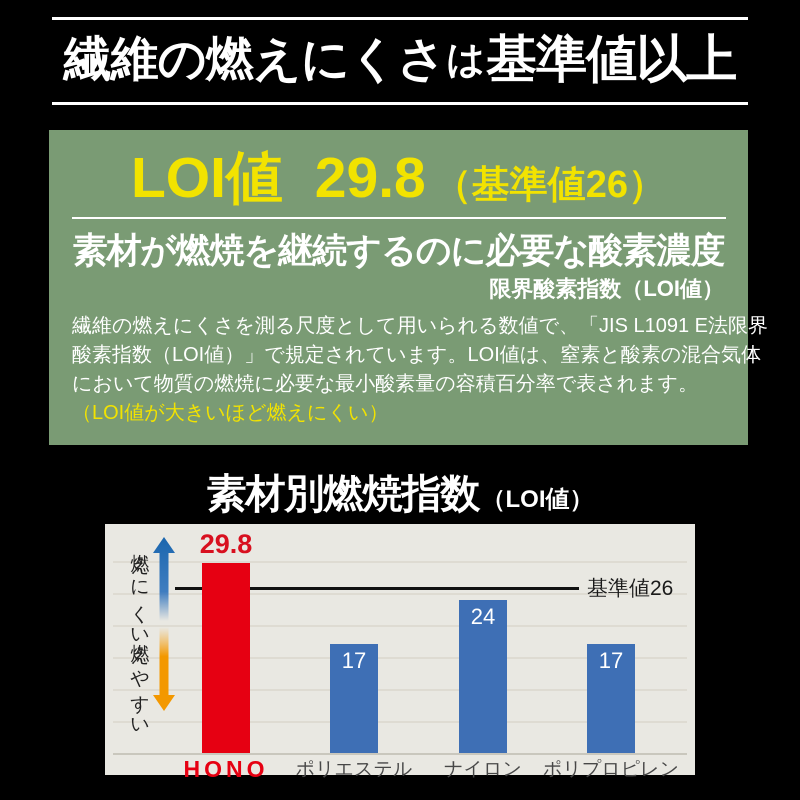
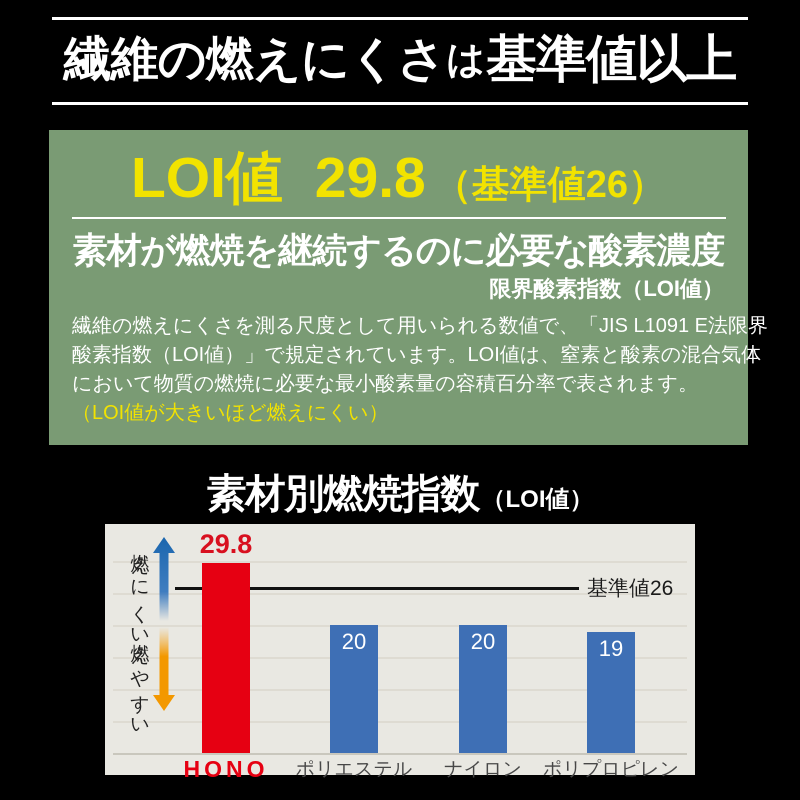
ポリエステル: 17 -> 20
ナイロン: 24 -> 20
ポリプロピレン: 17 -> 19
